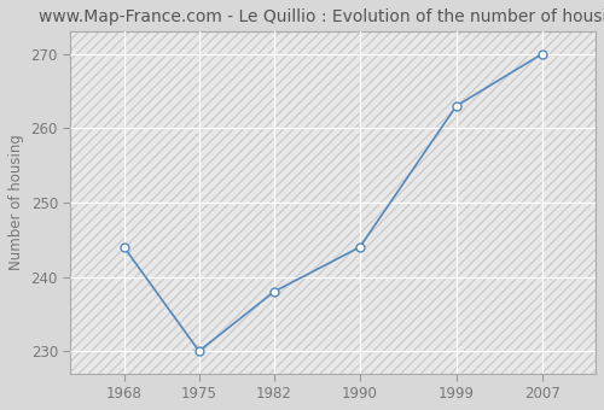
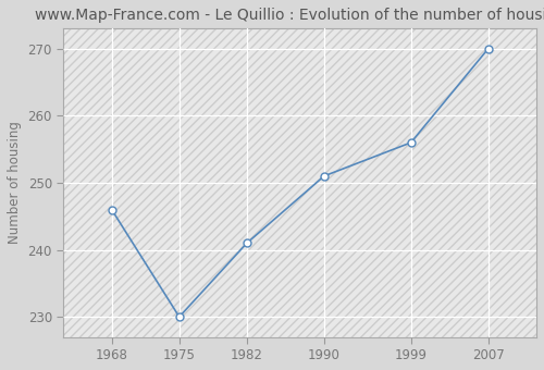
1968: 244 -> 246
1982: 238 -> 241
1990: 244 -> 251
1999: 263 -> 256
